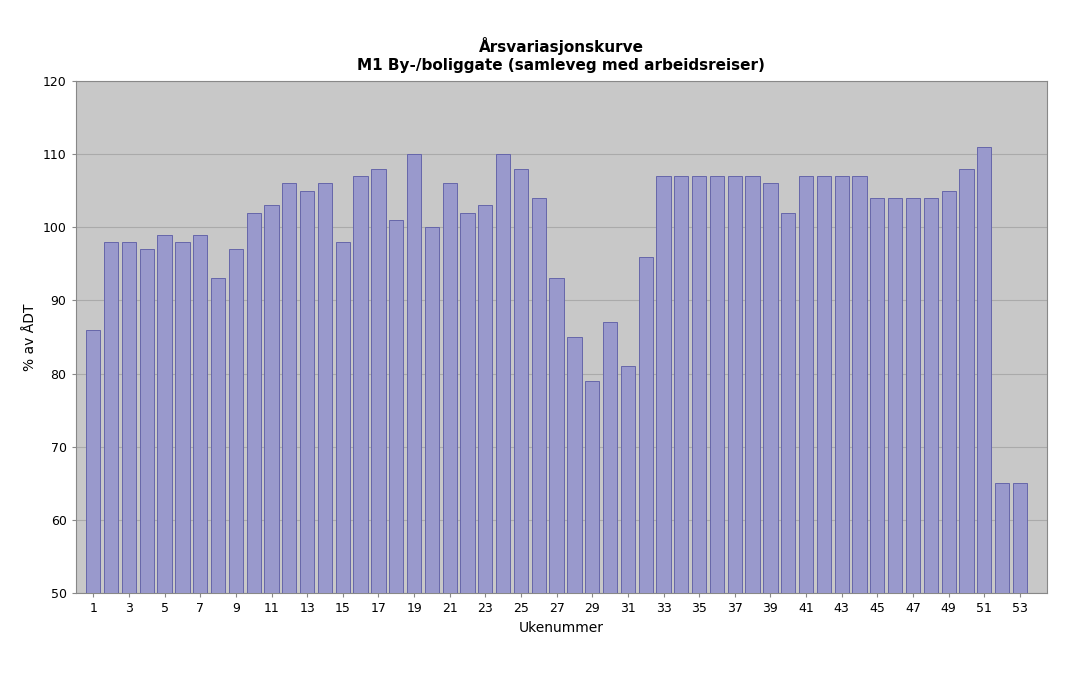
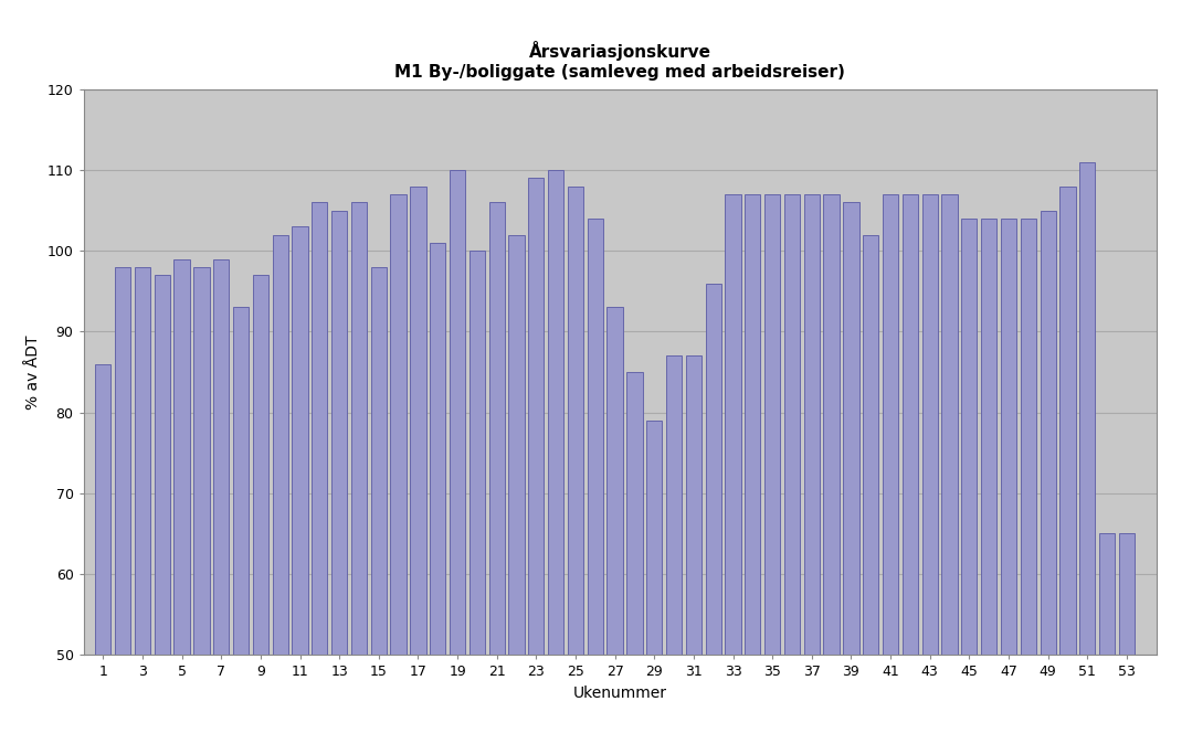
23: 103 -> 109
31: 81 -> 87
